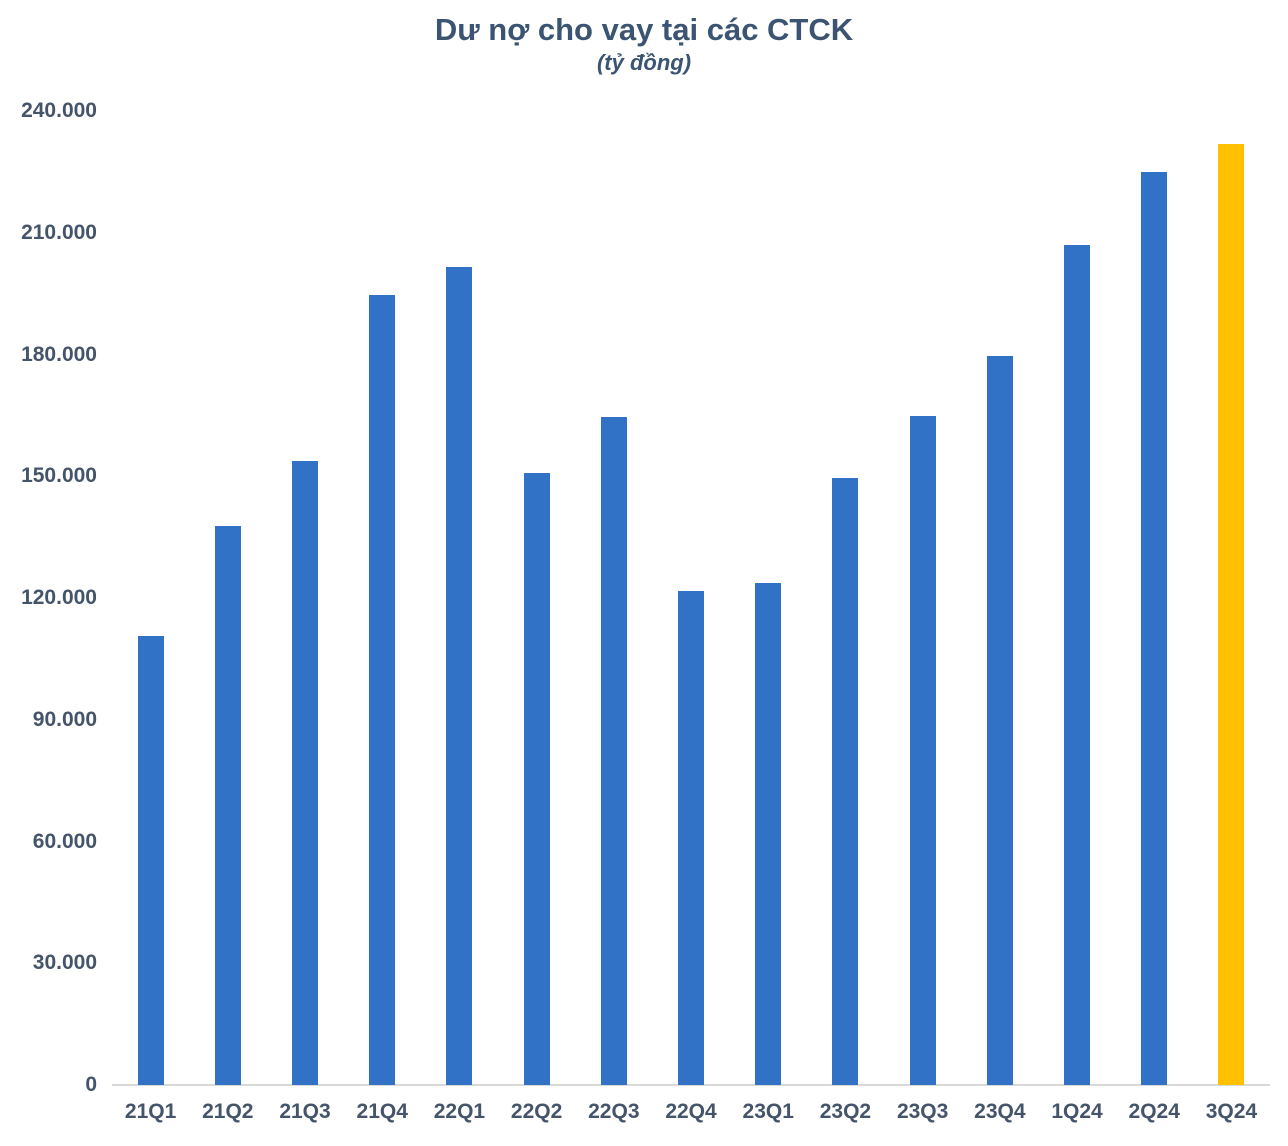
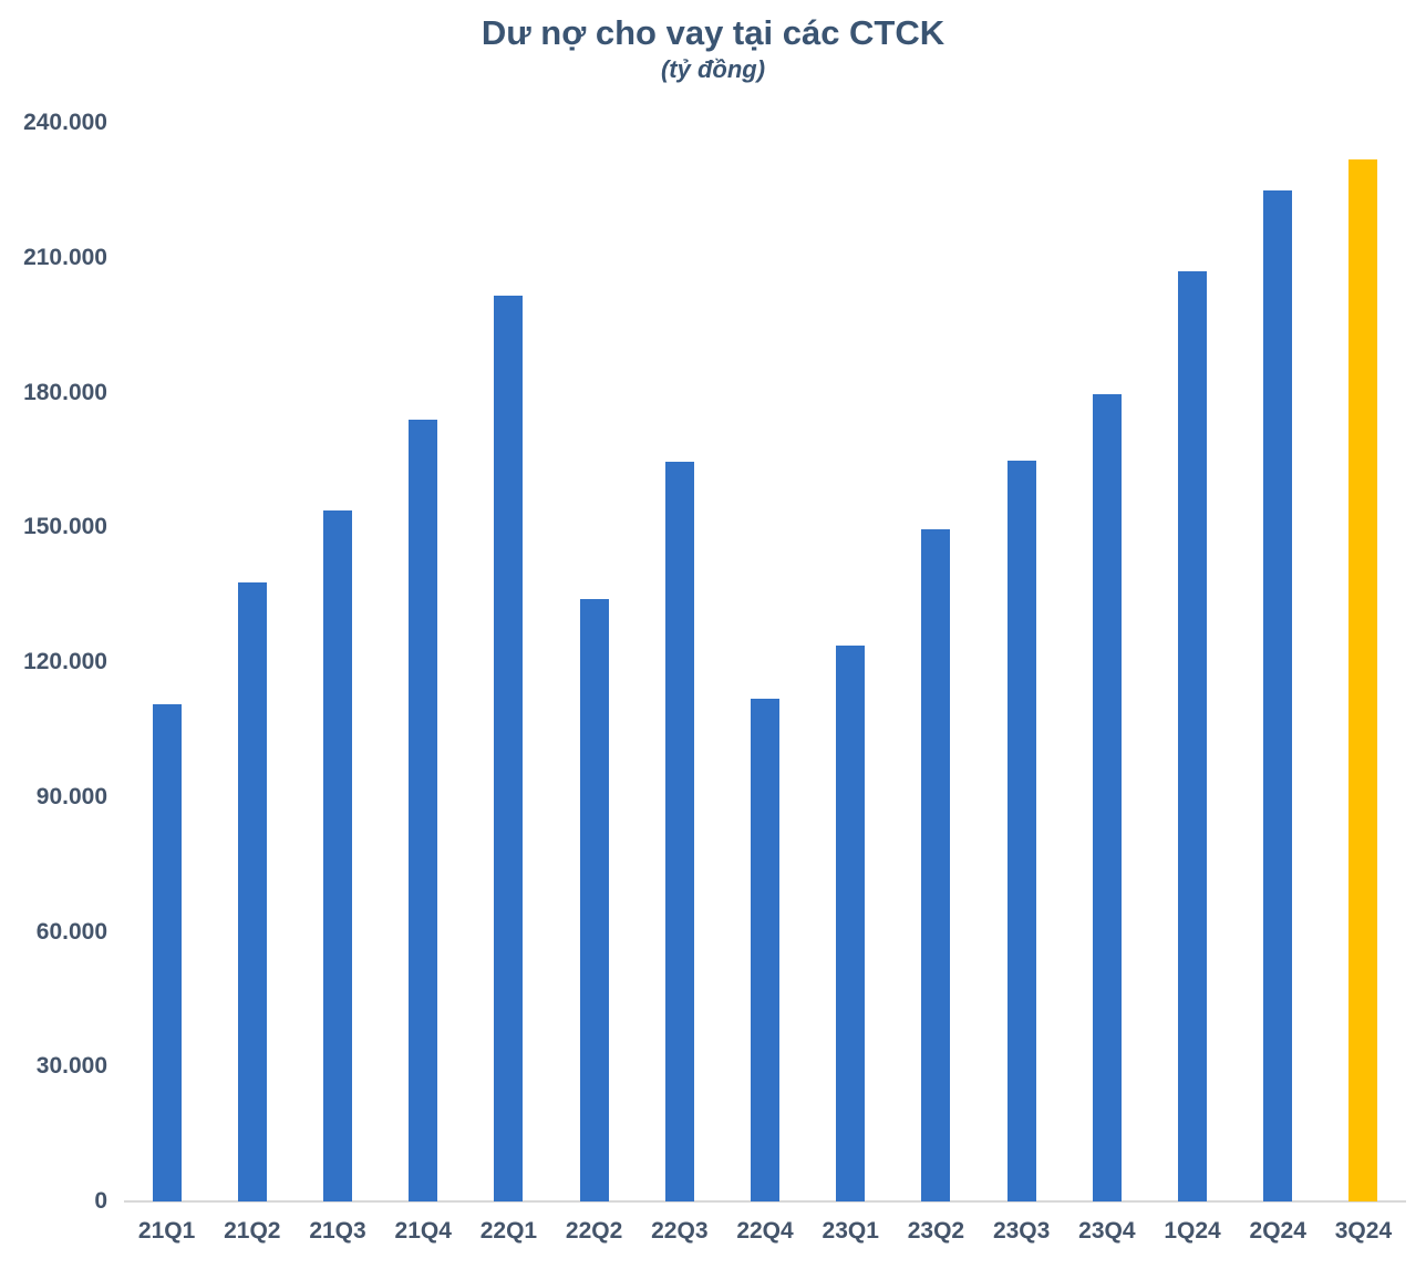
21Q4: 195000 -> 174000
22Q2: 151000 -> 134000
22Q4: 122000 -> 112000
